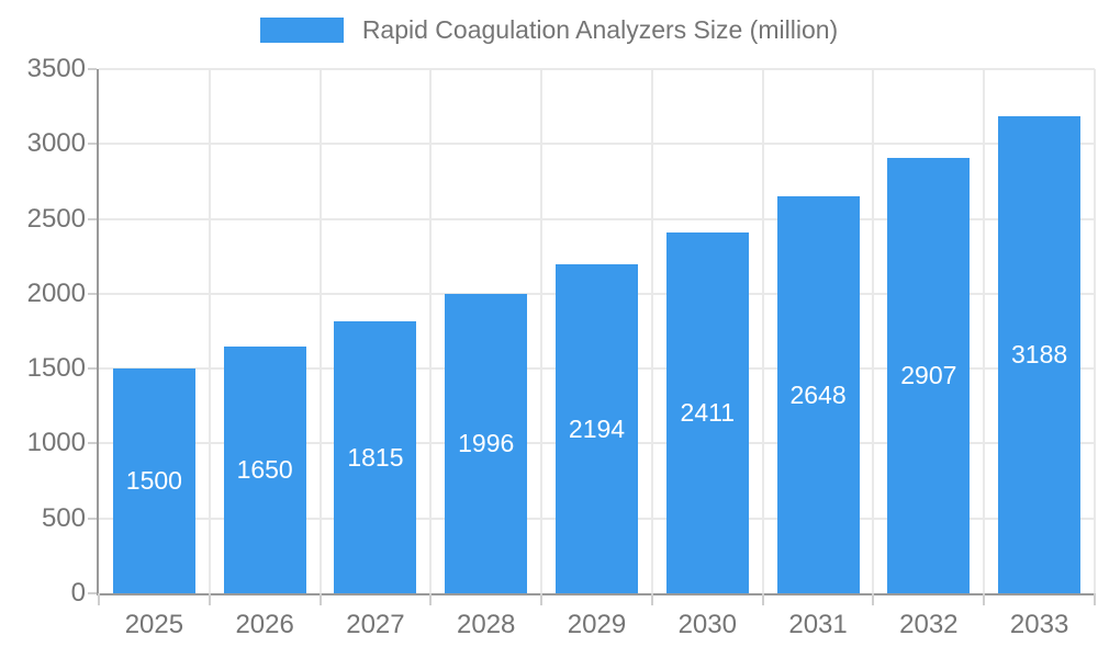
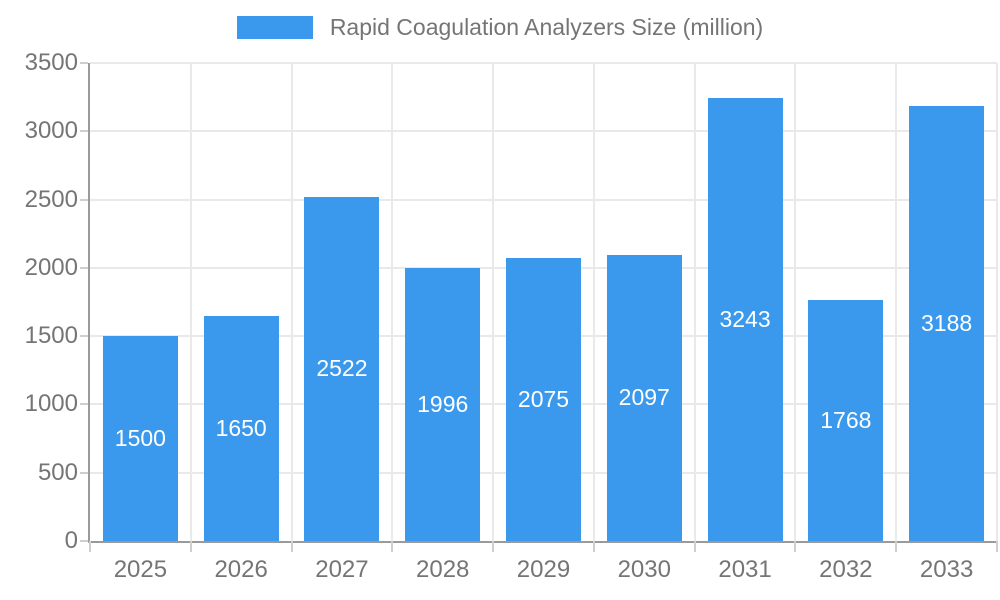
2027: 1815 -> 2522
2029: 2194 -> 2075
2030: 2411 -> 2097
2031: 2648 -> 3243
2032: 2907 -> 1768
